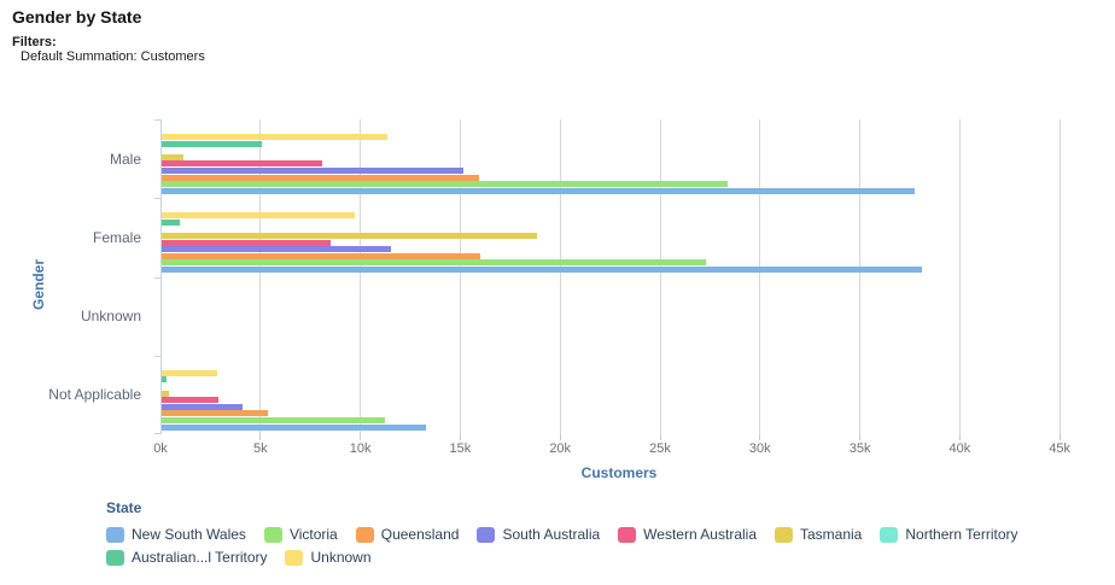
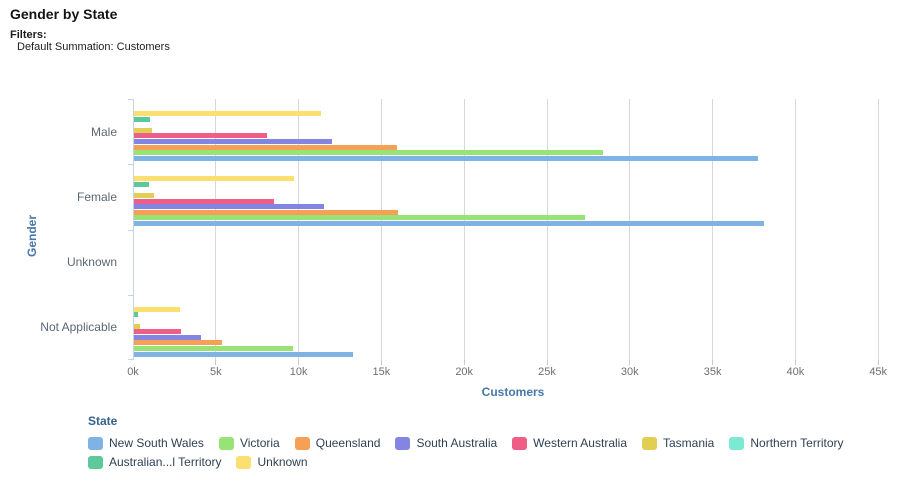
South Australia/Male: 15.1k -> 12.0k
Australian...l Territory/Male: 5.0k -> 1.0k
Tasmania/Female: 18.8k -> 1.2k
Victoria/Not Applicable: 11.2k -> 9.6k
